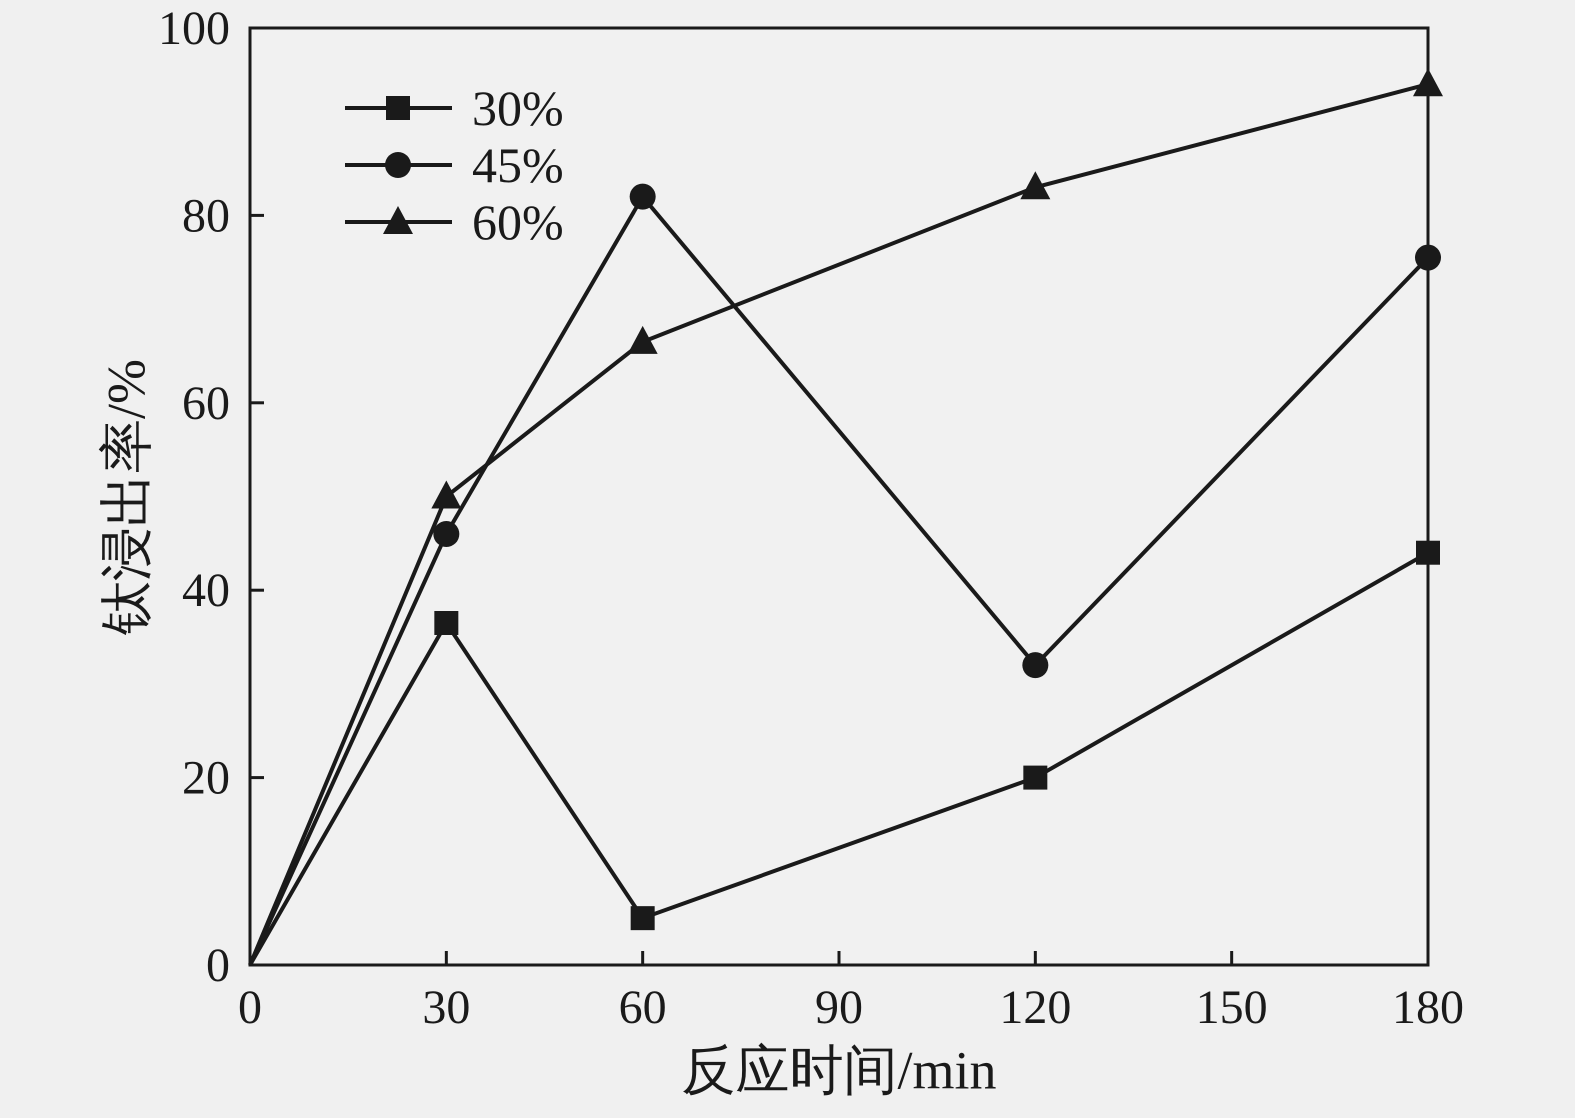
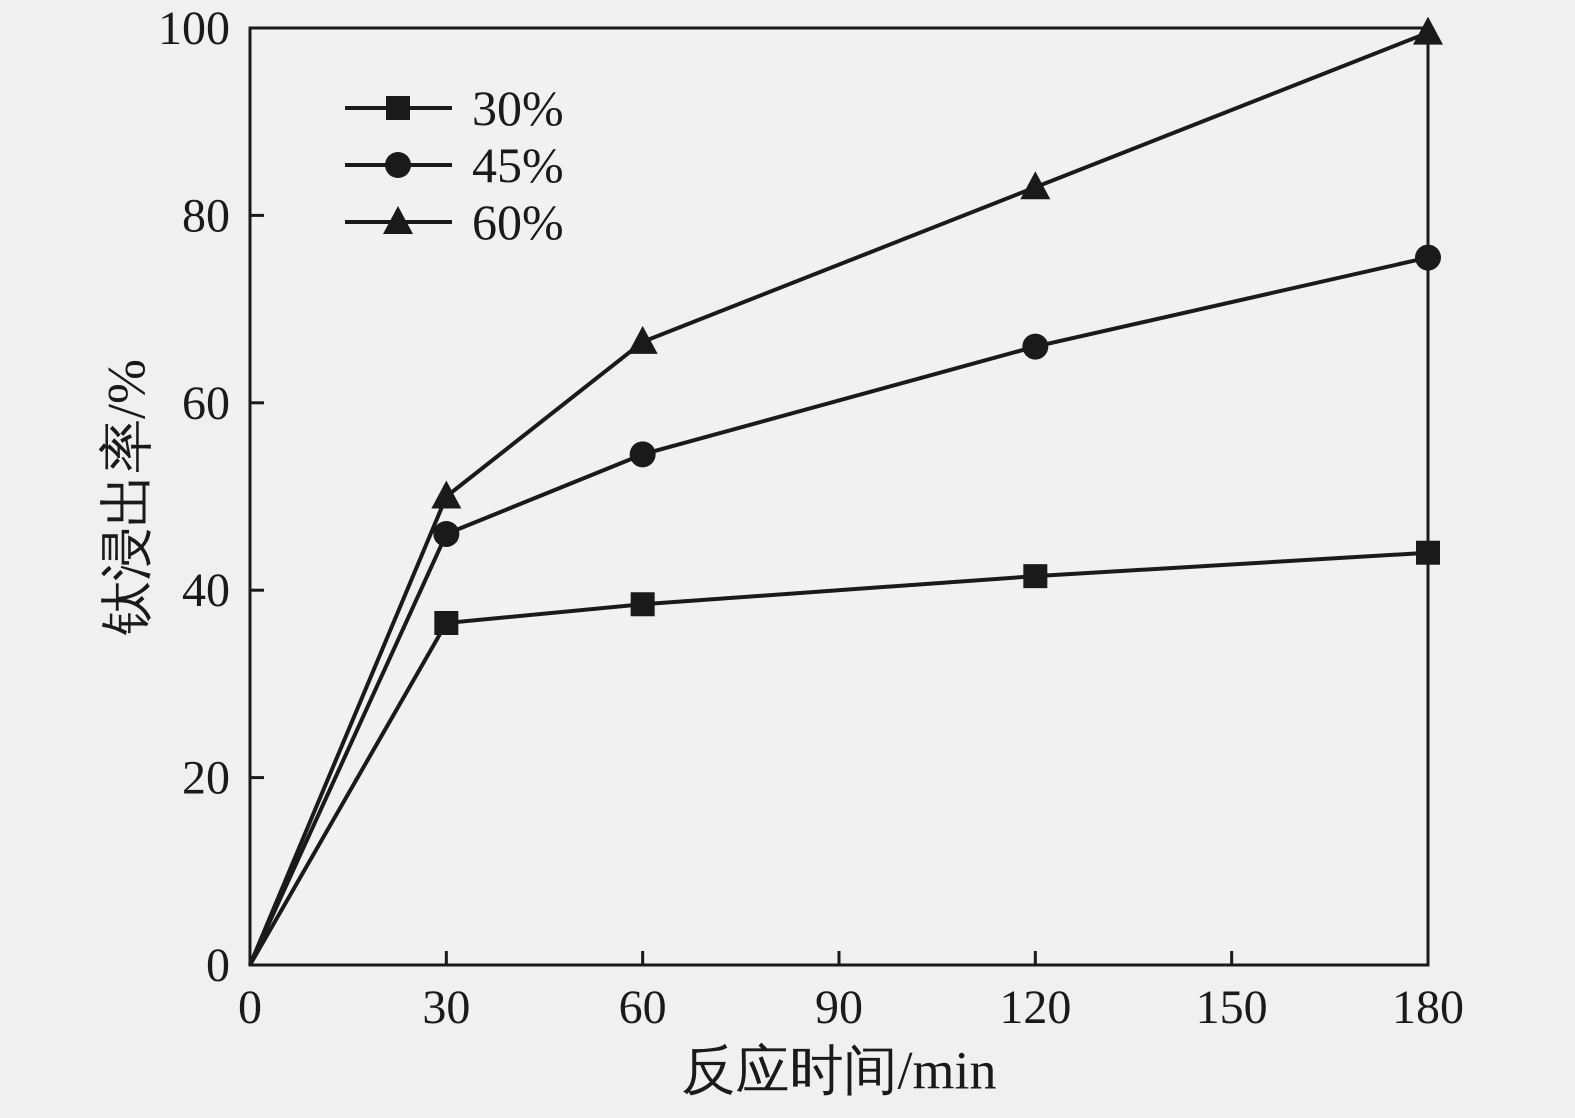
30%/60: 5 -> 38
45%/60: 82 -> 54
30%/120: 20 -> 42
45%/120: 32 -> 66
60%/180: 94 -> 100
